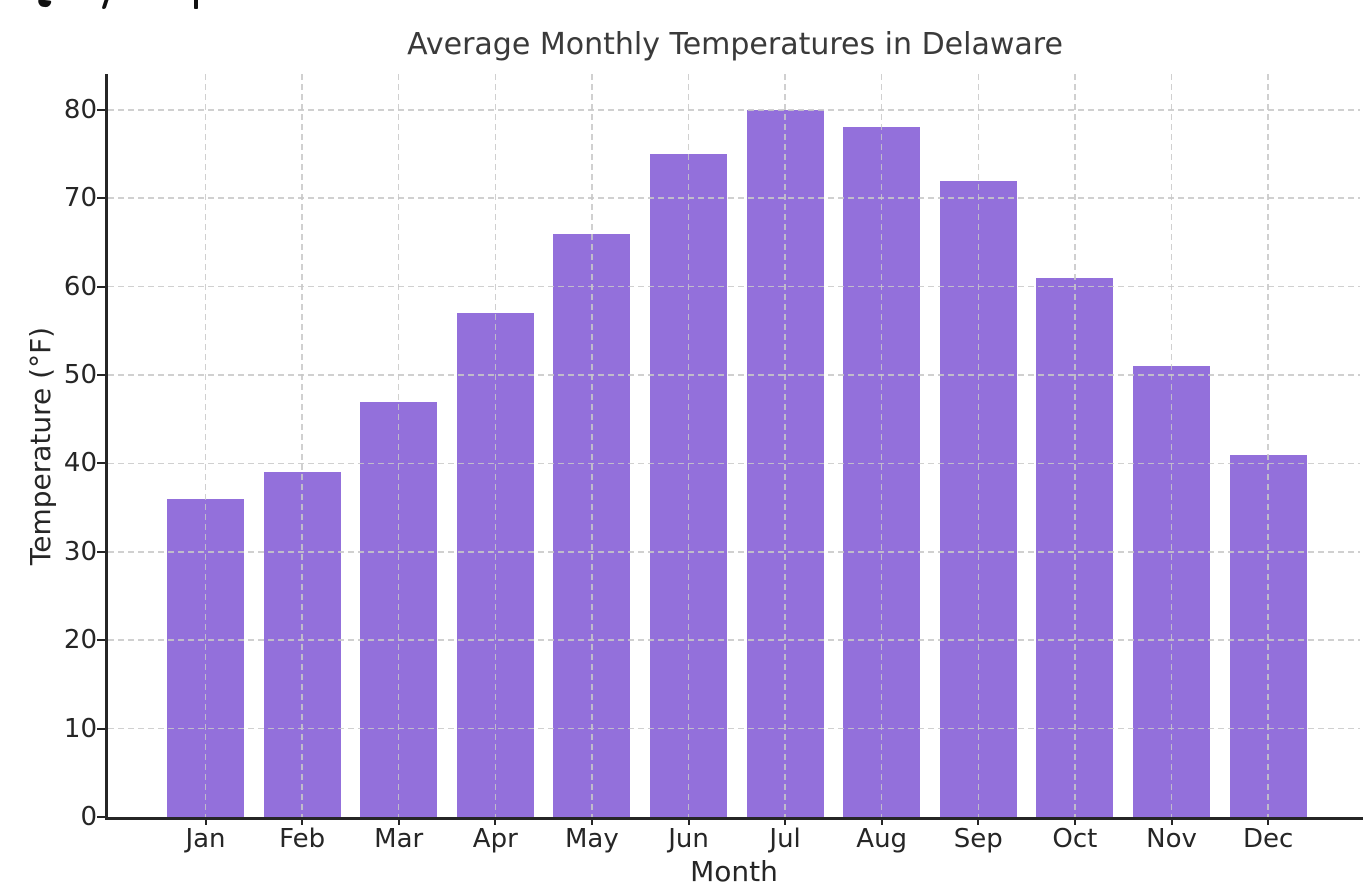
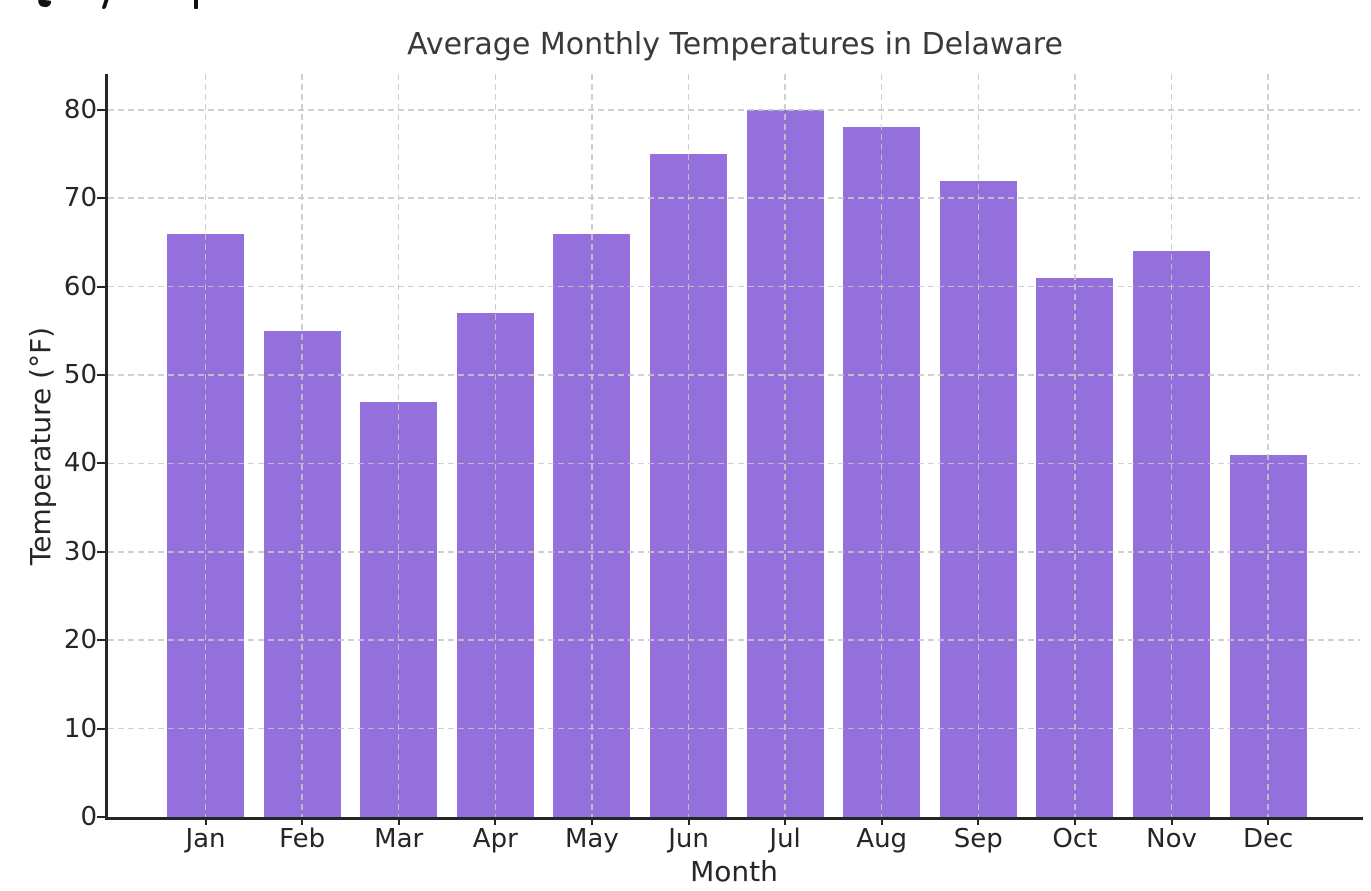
Jan: 36 -> 66
Feb: 39 -> 55
Nov: 51 -> 64
